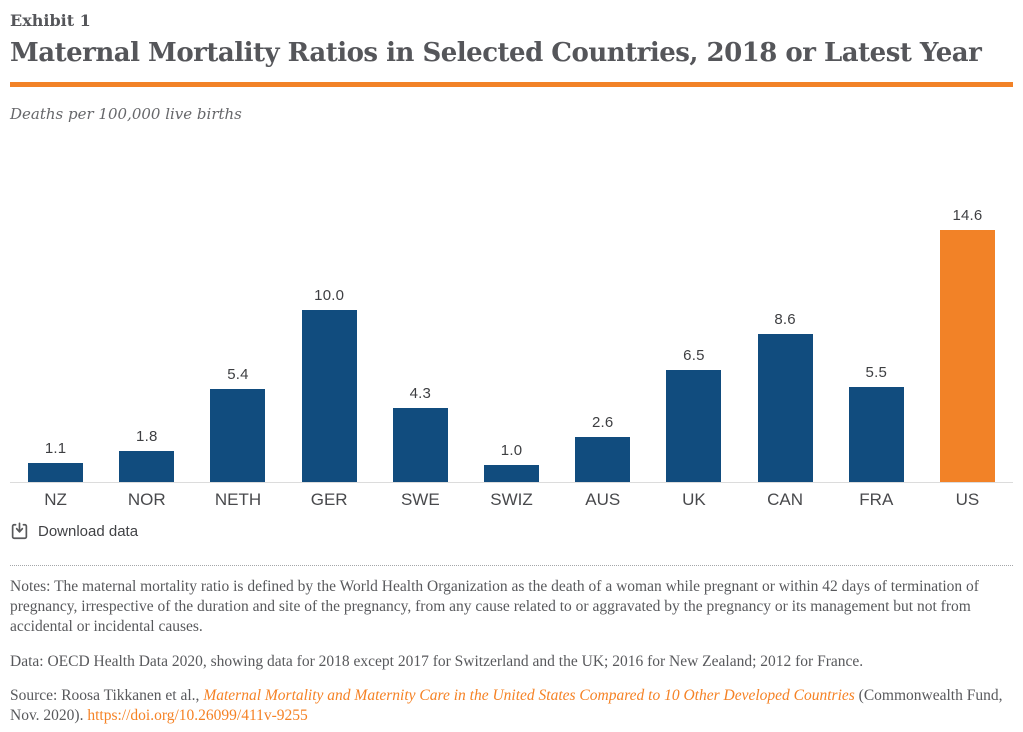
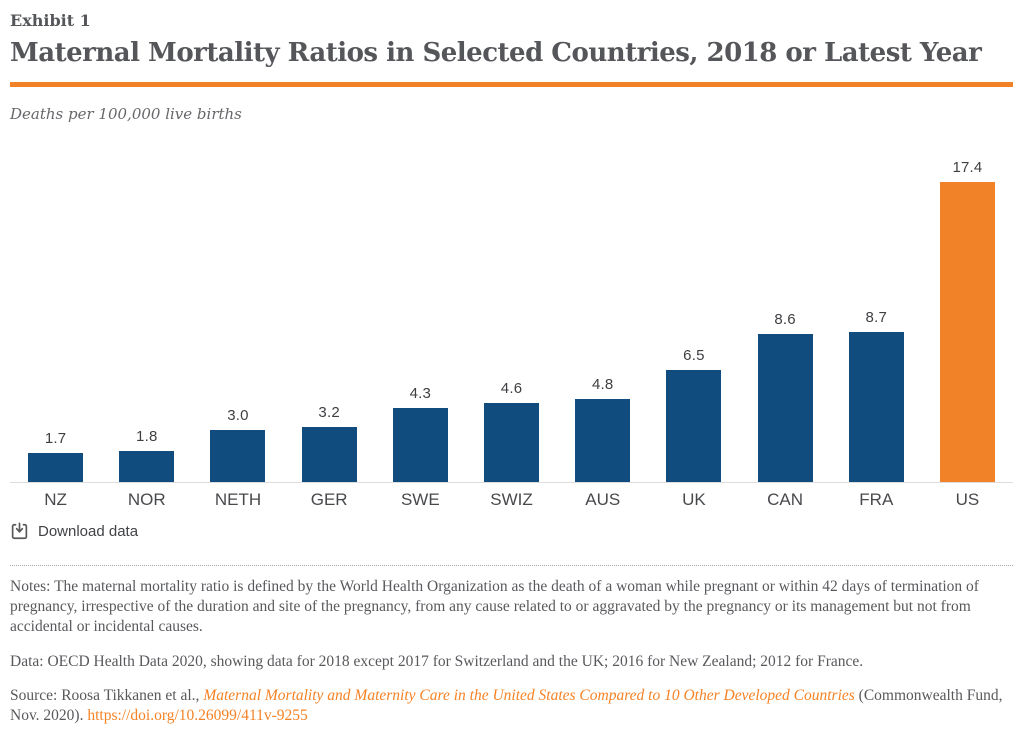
NZ: 1.1 -> 1.7
NETH: 5.4 -> 3.0
GER: 10.0 -> 3.2
SWIZ: 1.0 -> 4.6
AUS: 2.6 -> 4.8
FRA: 5.5 -> 8.7
US: 14.6 -> 17.4
